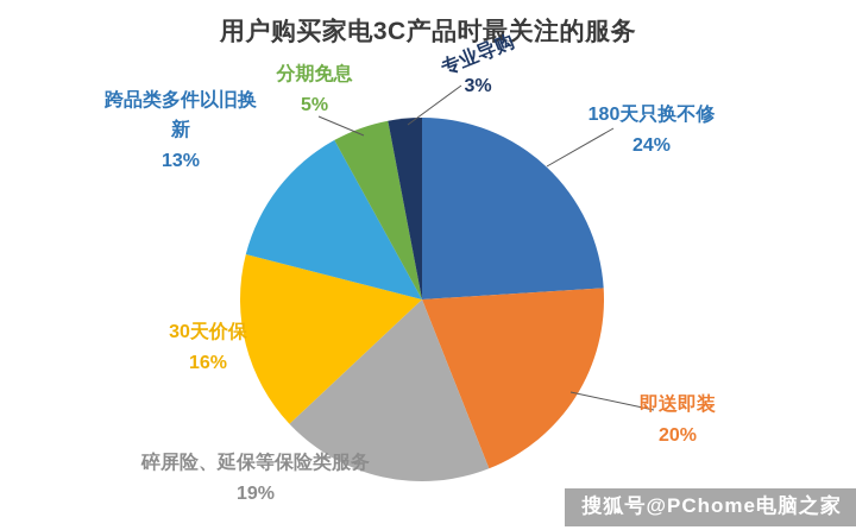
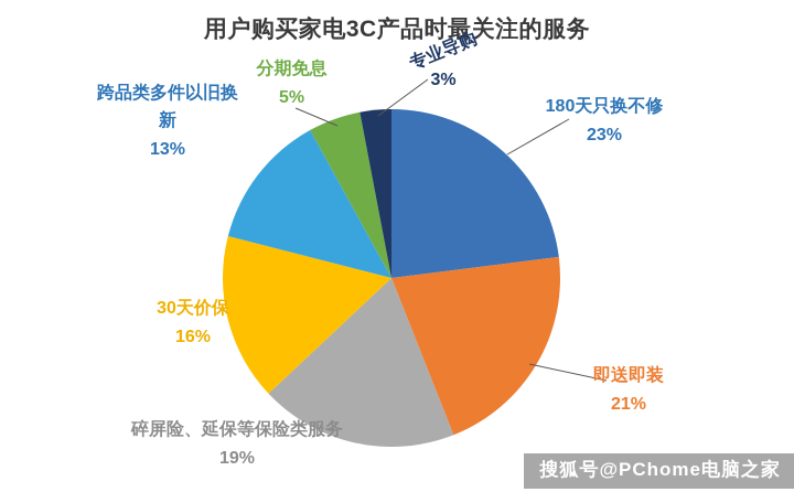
180天只换不修: 24% -> 23%
即送即装: 20% -> 21%
